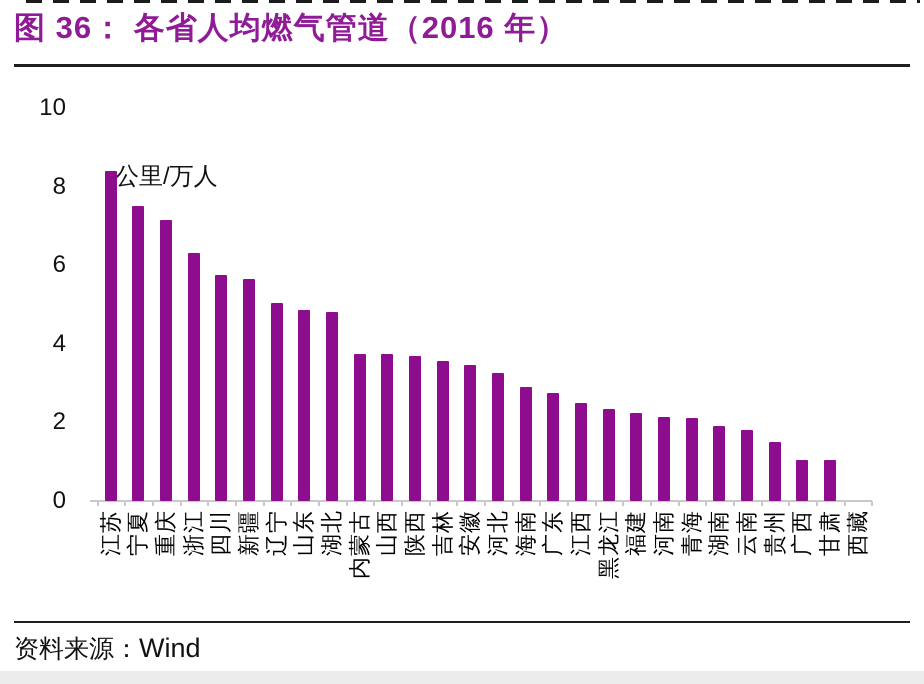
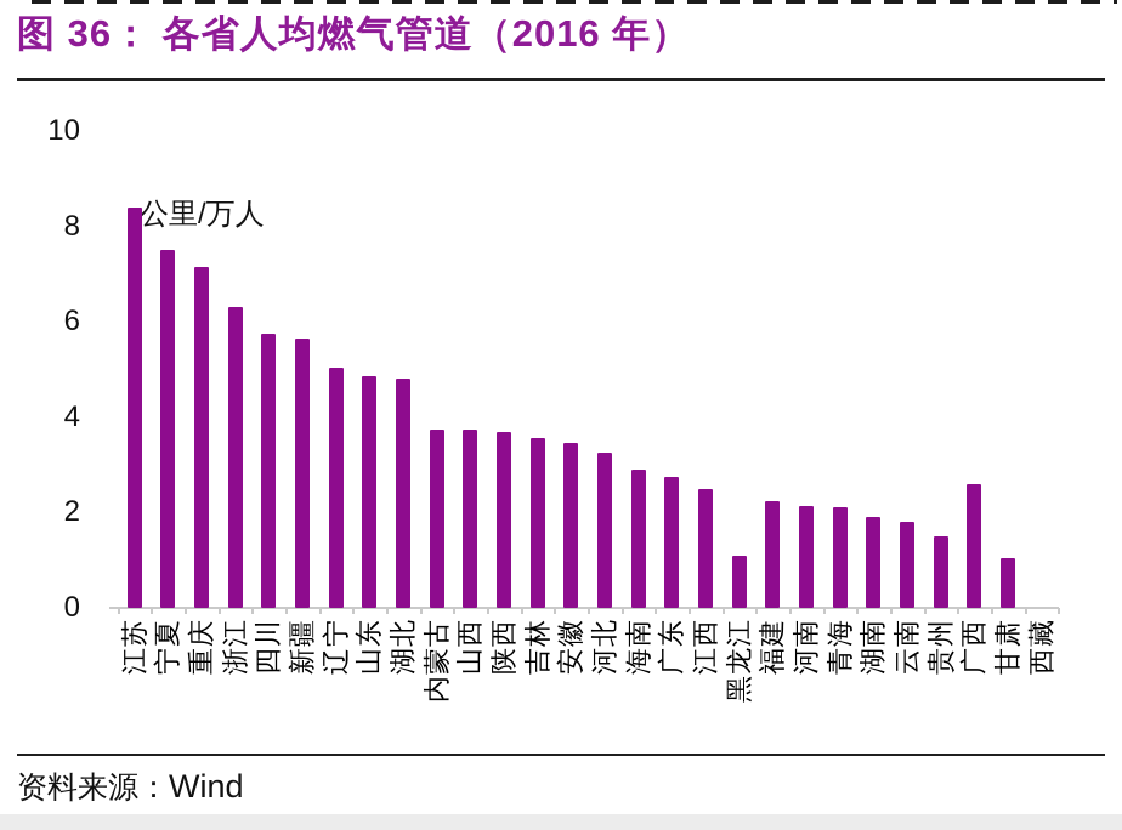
黑龙江: 2.4 -> 1.1
广西: 1.1 -> 2.6
